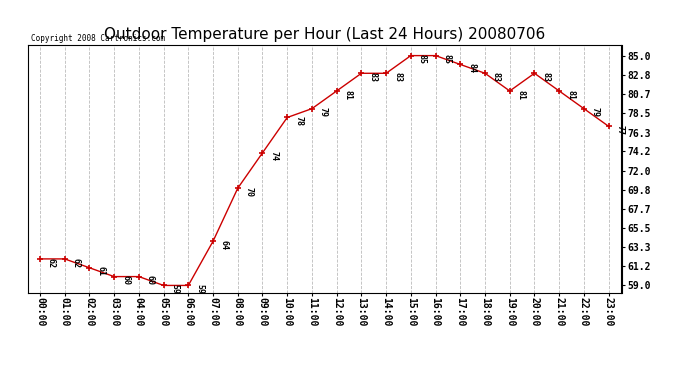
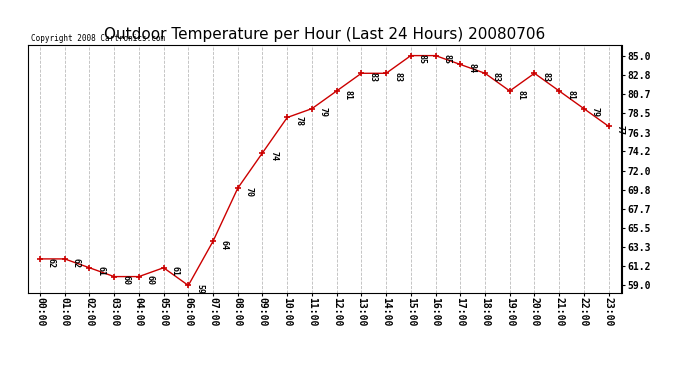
05:00: 59 -> 61
